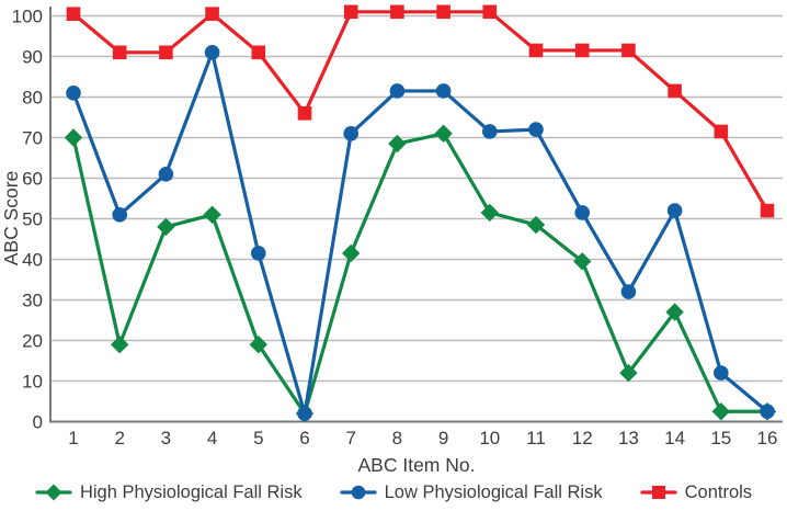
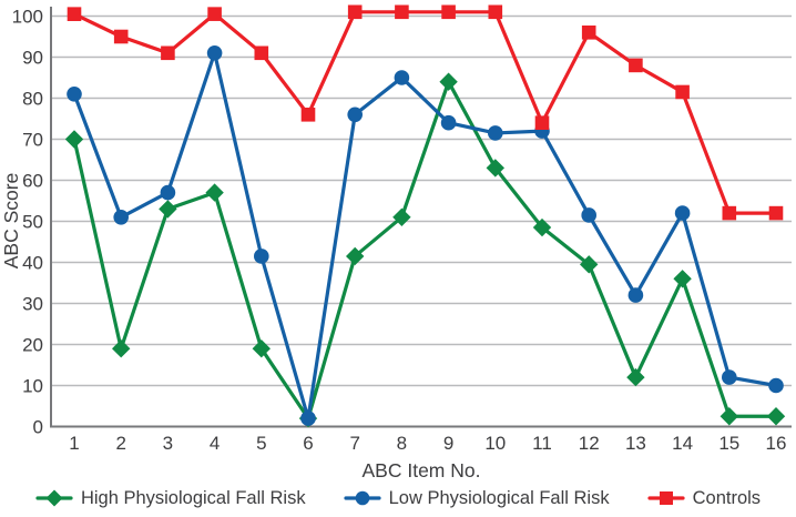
Controls/2: 91 -> 95
High Physiological Fall Risk/3: 48 -> 53
Low Physiological Fall Risk/3: 61 -> 57
High Physiological Fall Risk/4: 51 -> 57
Low Physiological Fall Risk/7: 71 -> 76
High Physiological Fall Risk/8: 68 -> 51
Low Physiological Fall Risk/8: 82 -> 85
High Physiological Fall Risk/9: 71 -> 84
Low Physiological Fall Risk/9: 82 -> 74
High Physiological Fall Risk/10: 52 -> 63
Controls/11: 92 -> 74
Controls/12: 92 -> 96
Controls/13: 92 -> 88
High Physiological Fall Risk/14: 27 -> 36
Controls/15: 72 -> 52
Low Physiological Fall Risk/16: 2 -> 10
